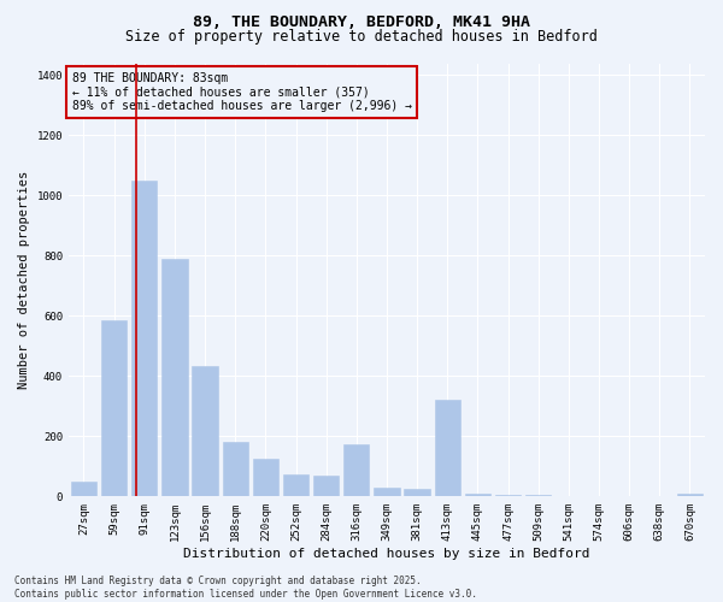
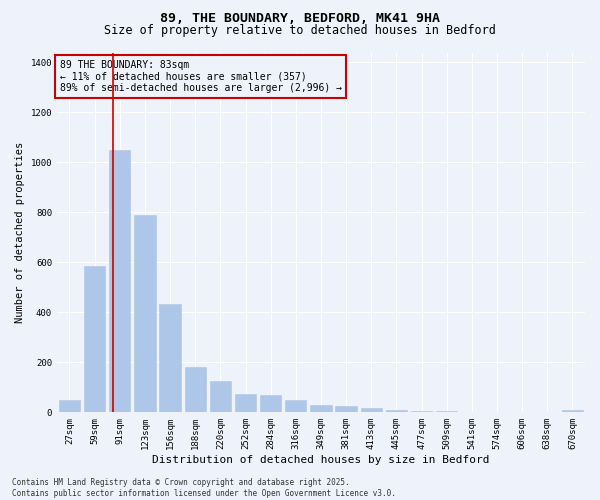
316sqm: 175 -> 50
413sqm: 320 -> 18
